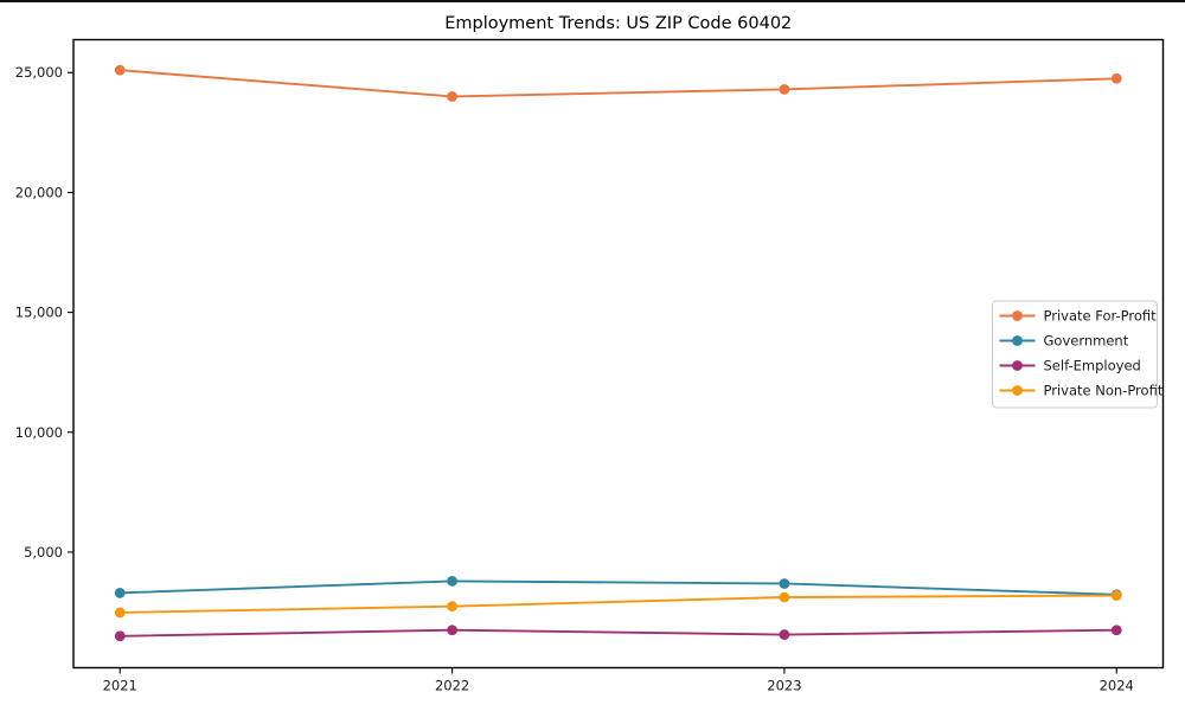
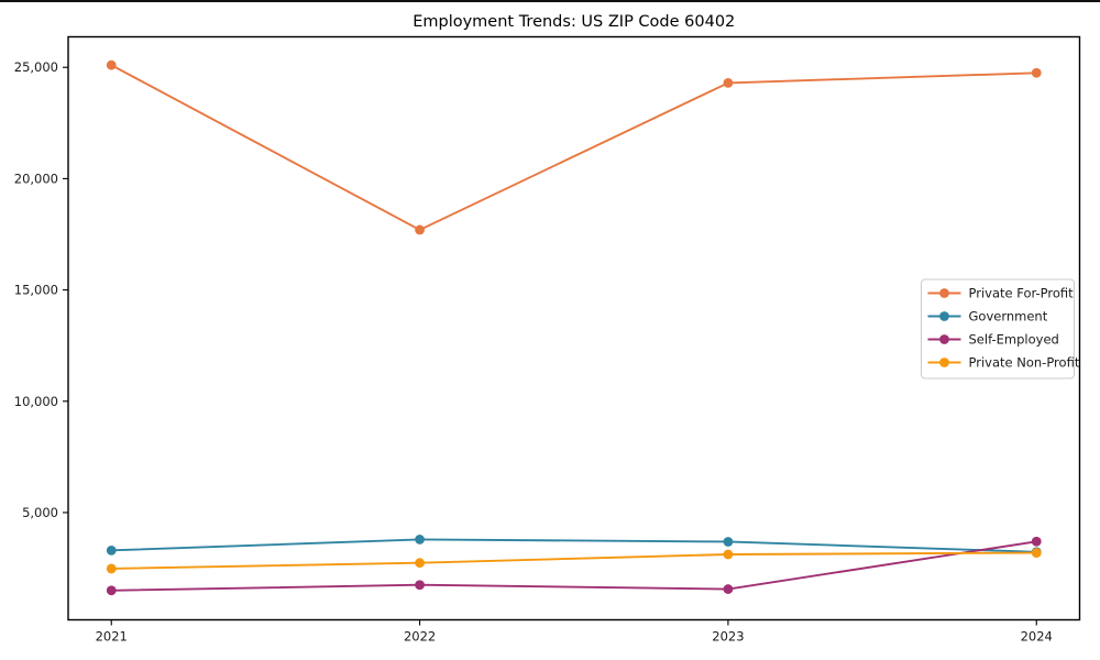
Private For-Profit/2022: 24000 -> 17700
Self-Employed/2024: 1800 -> 3700
